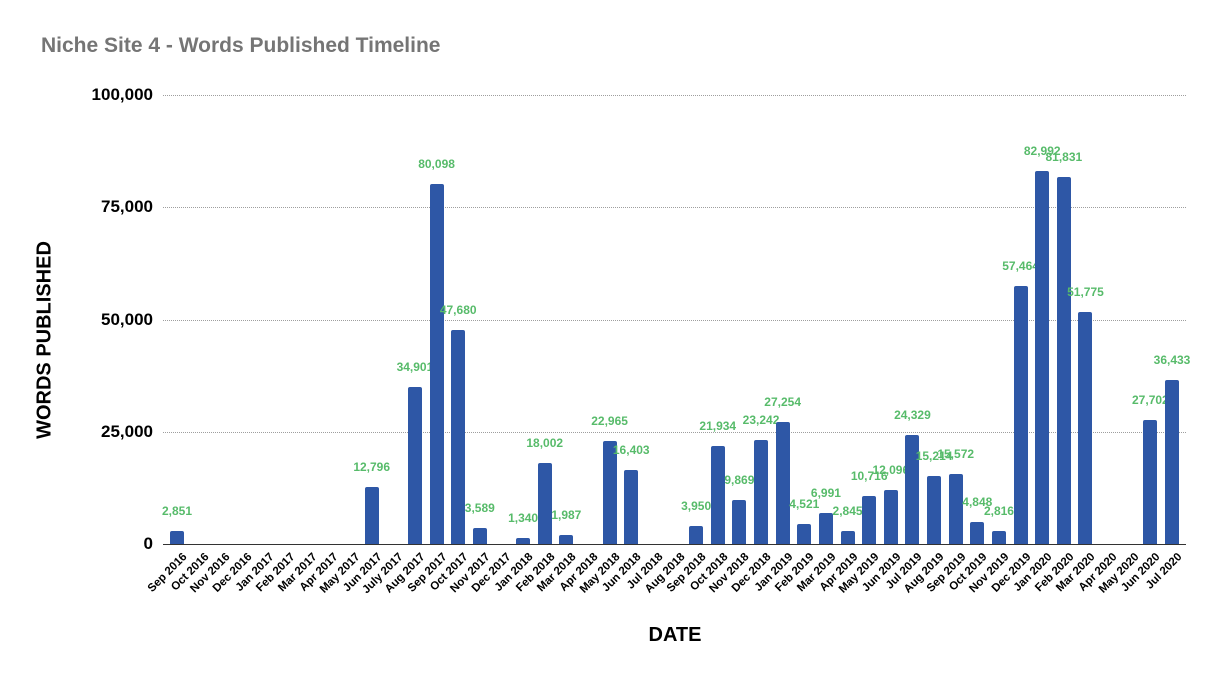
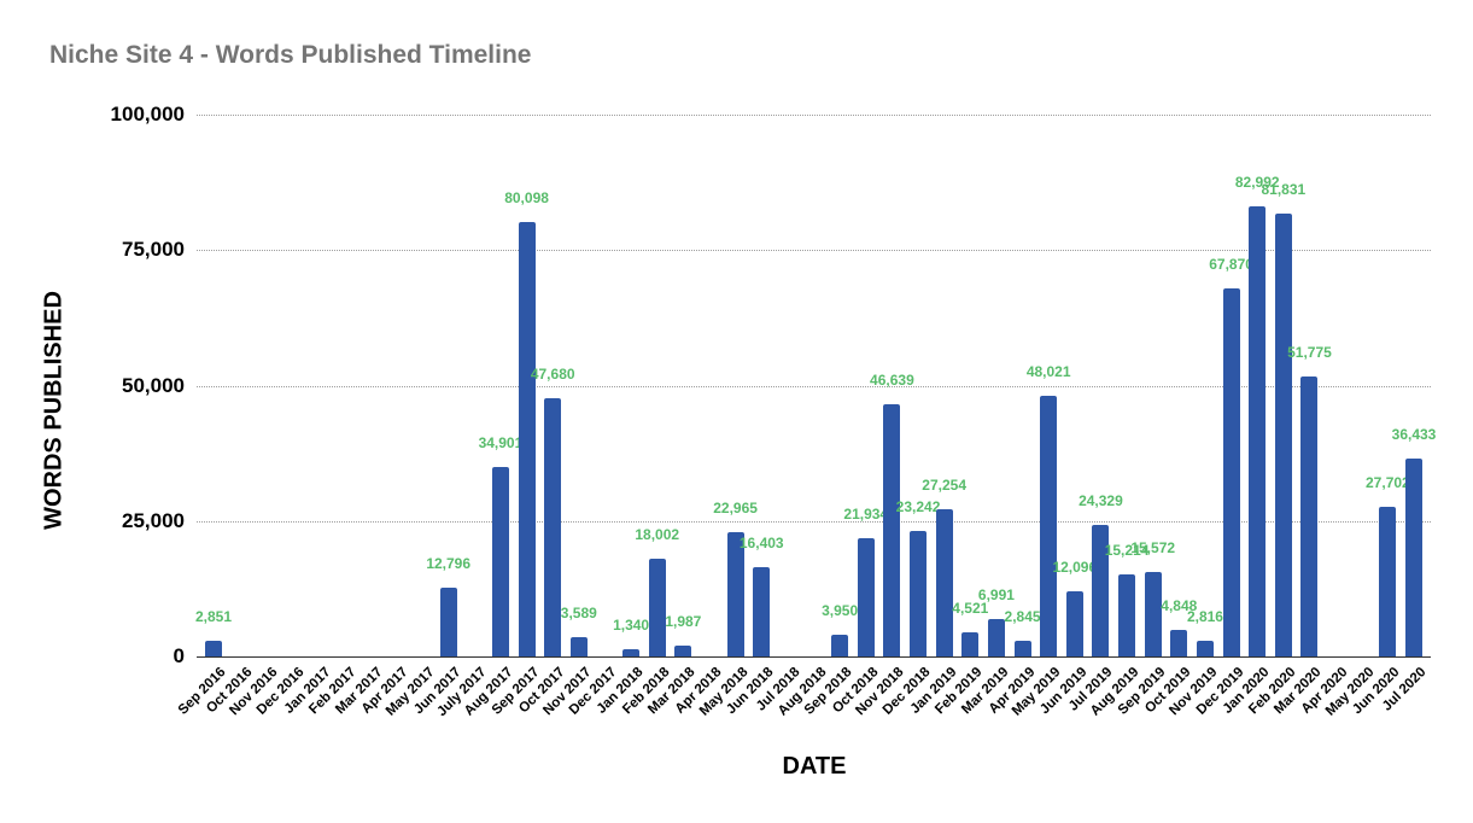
Nov 2018: 9,869 -> 46,639
May 2019: 10,716 -> 48,021
Dec 2019: 57,464 -> 67,870
